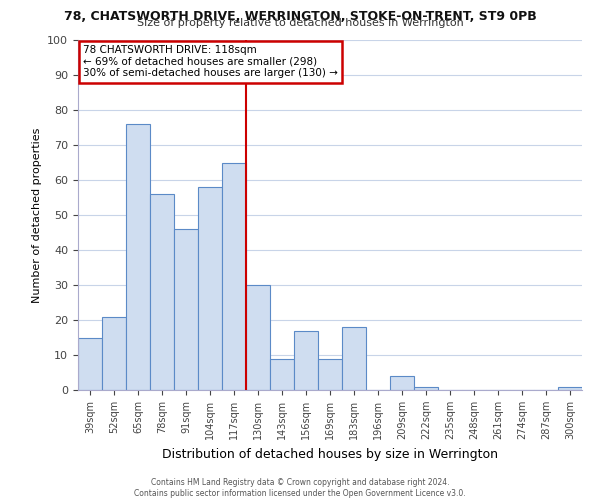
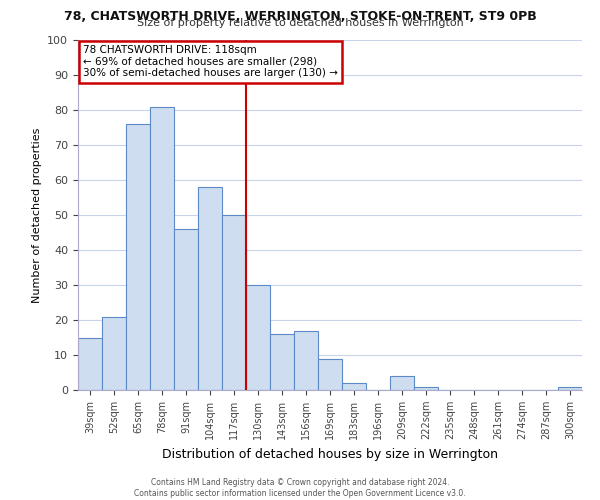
78sqm: 56 -> 81
117sqm: 65 -> 50
143sqm: 9 -> 16
183sqm: 18 -> 2
